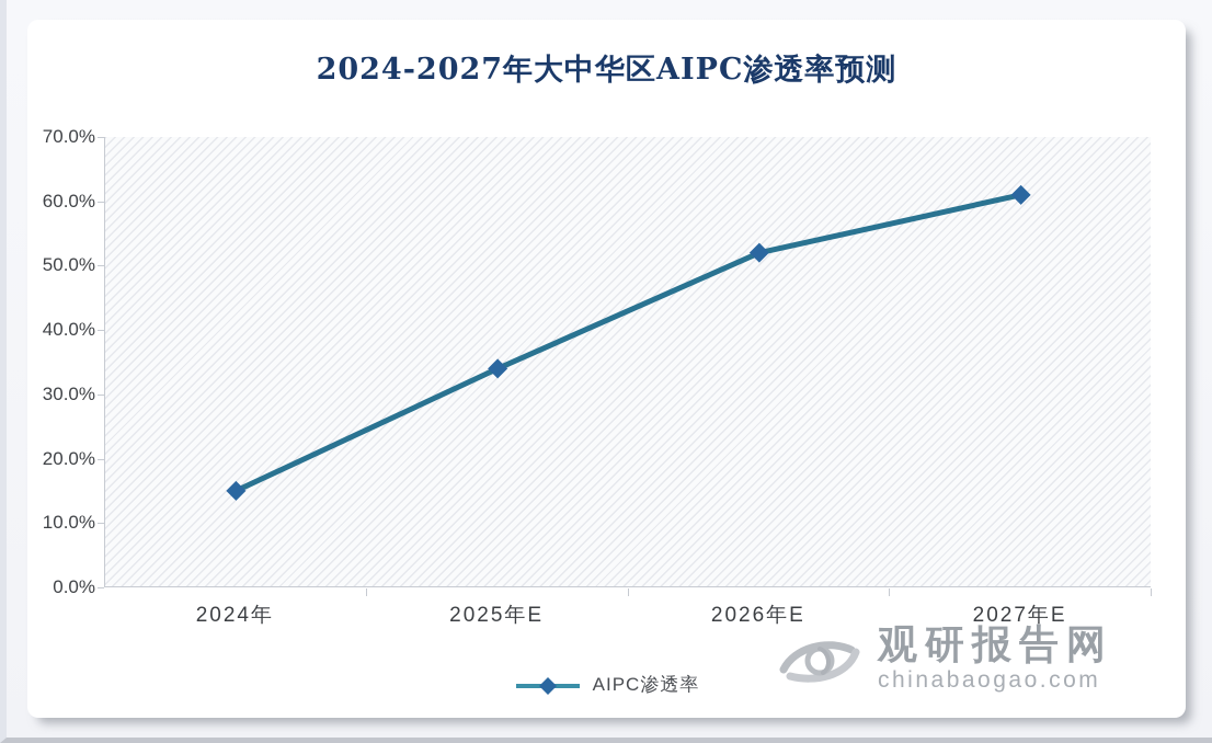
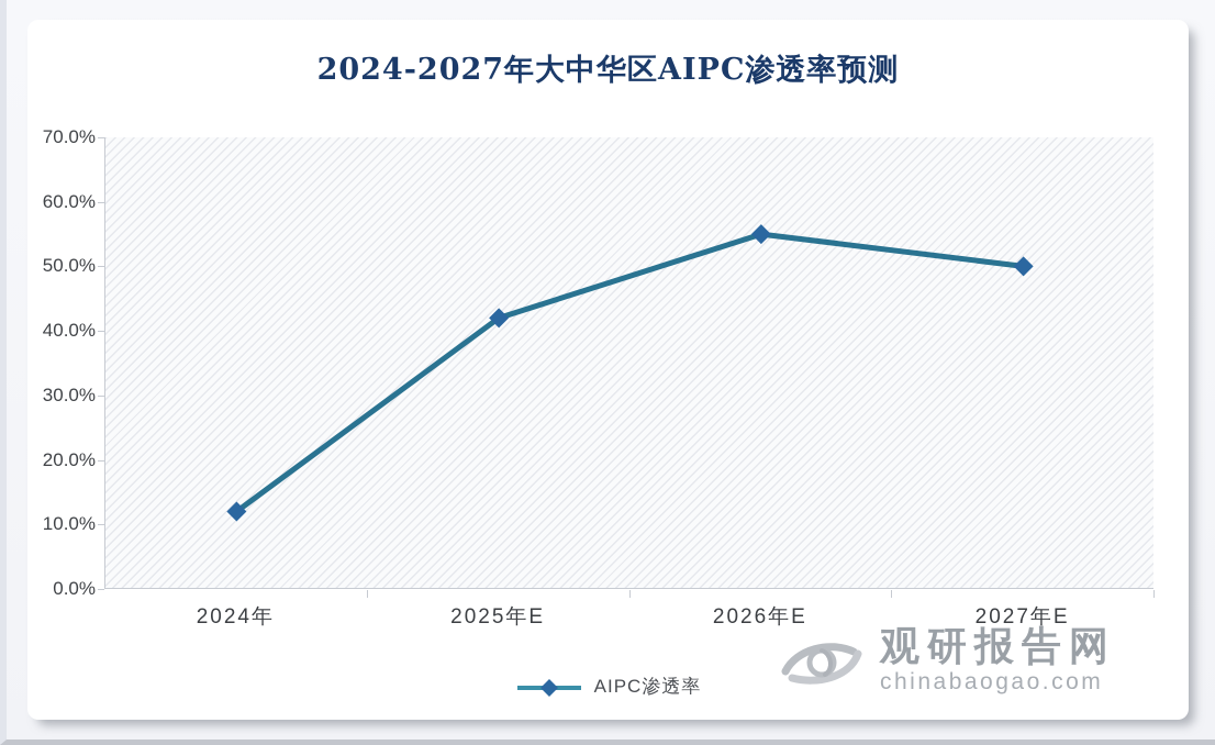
2024年: 15% -> 12%
2025年E: 34% -> 42%
2026年E: 52% -> 55%
2027年E: 61% -> 50%
